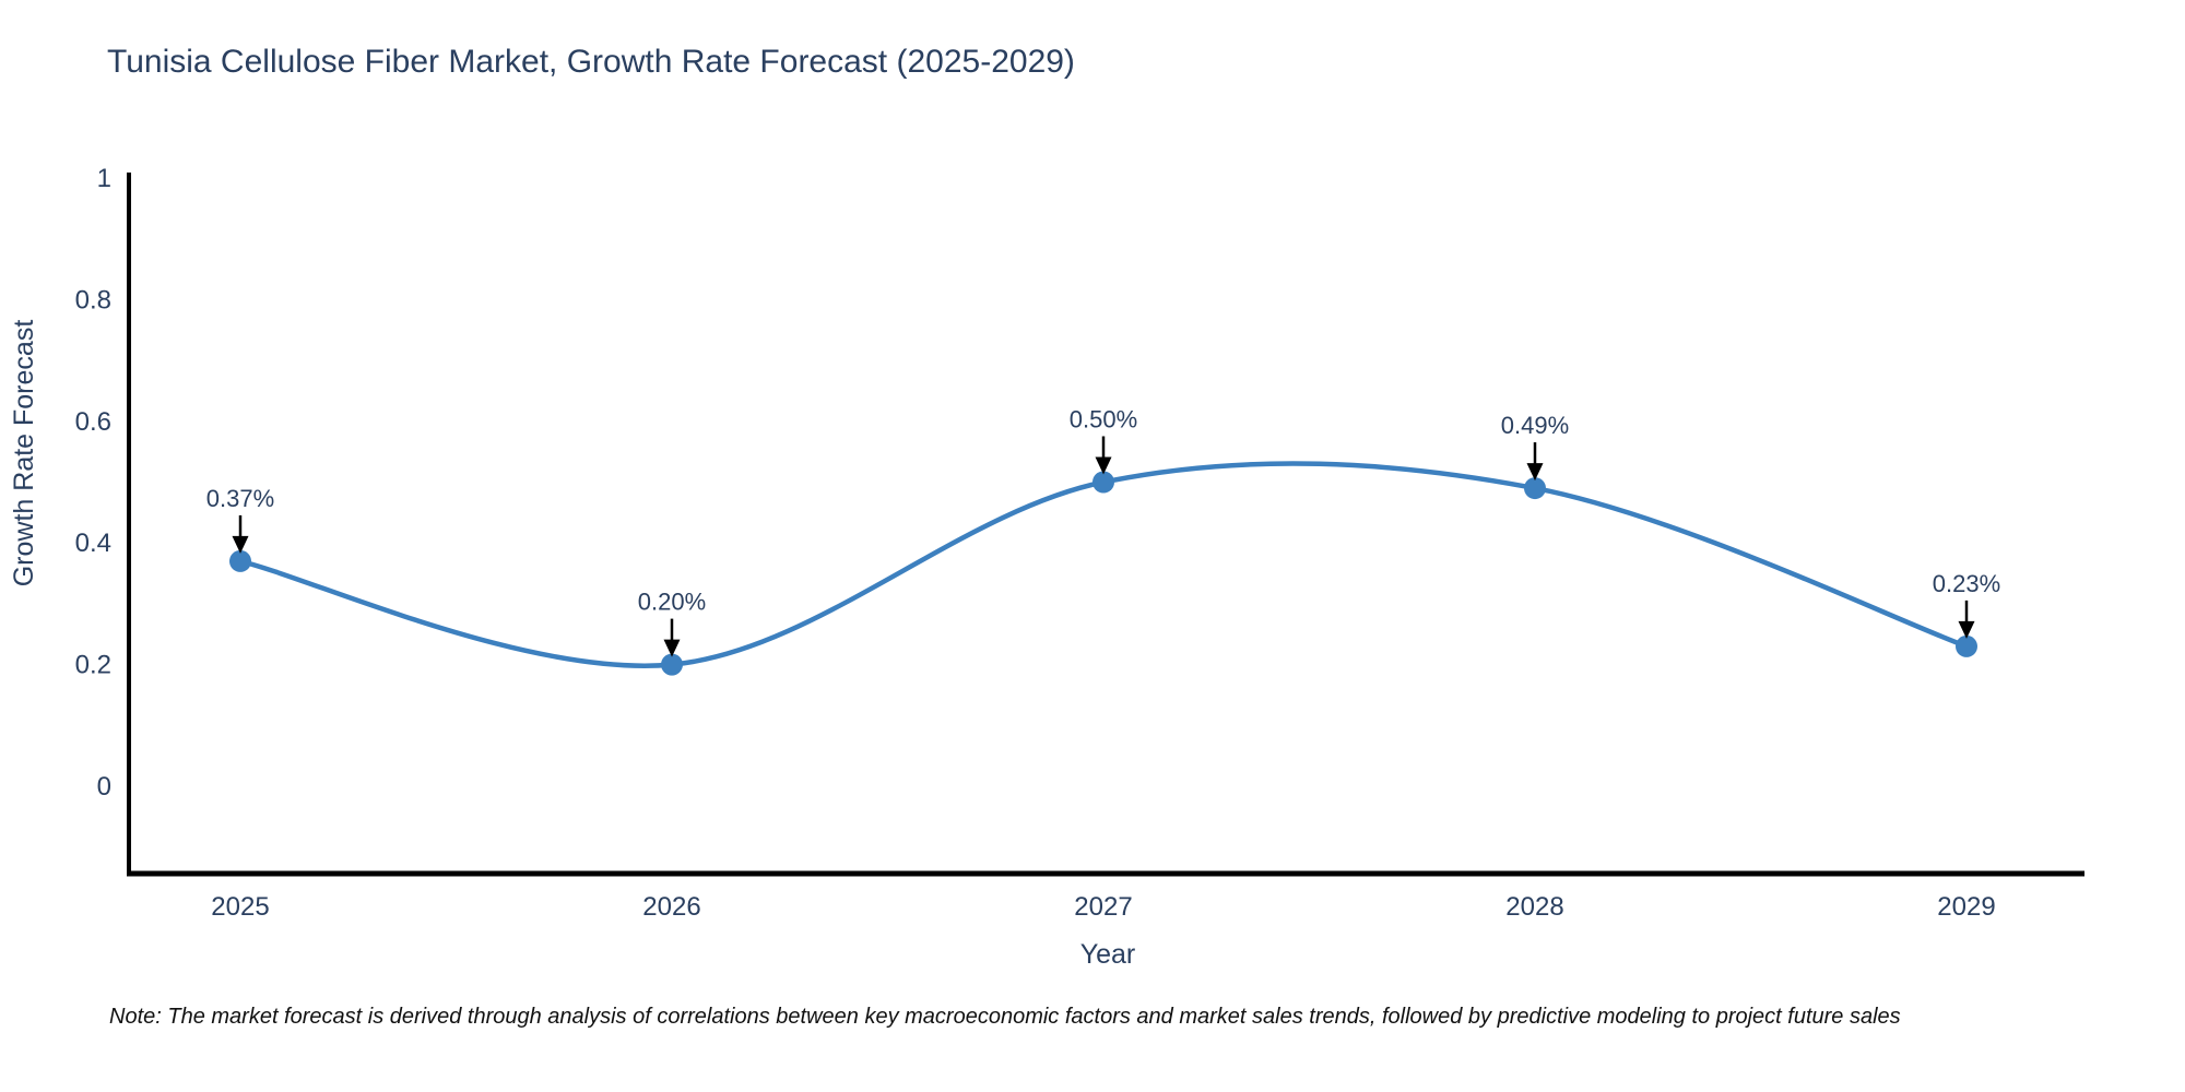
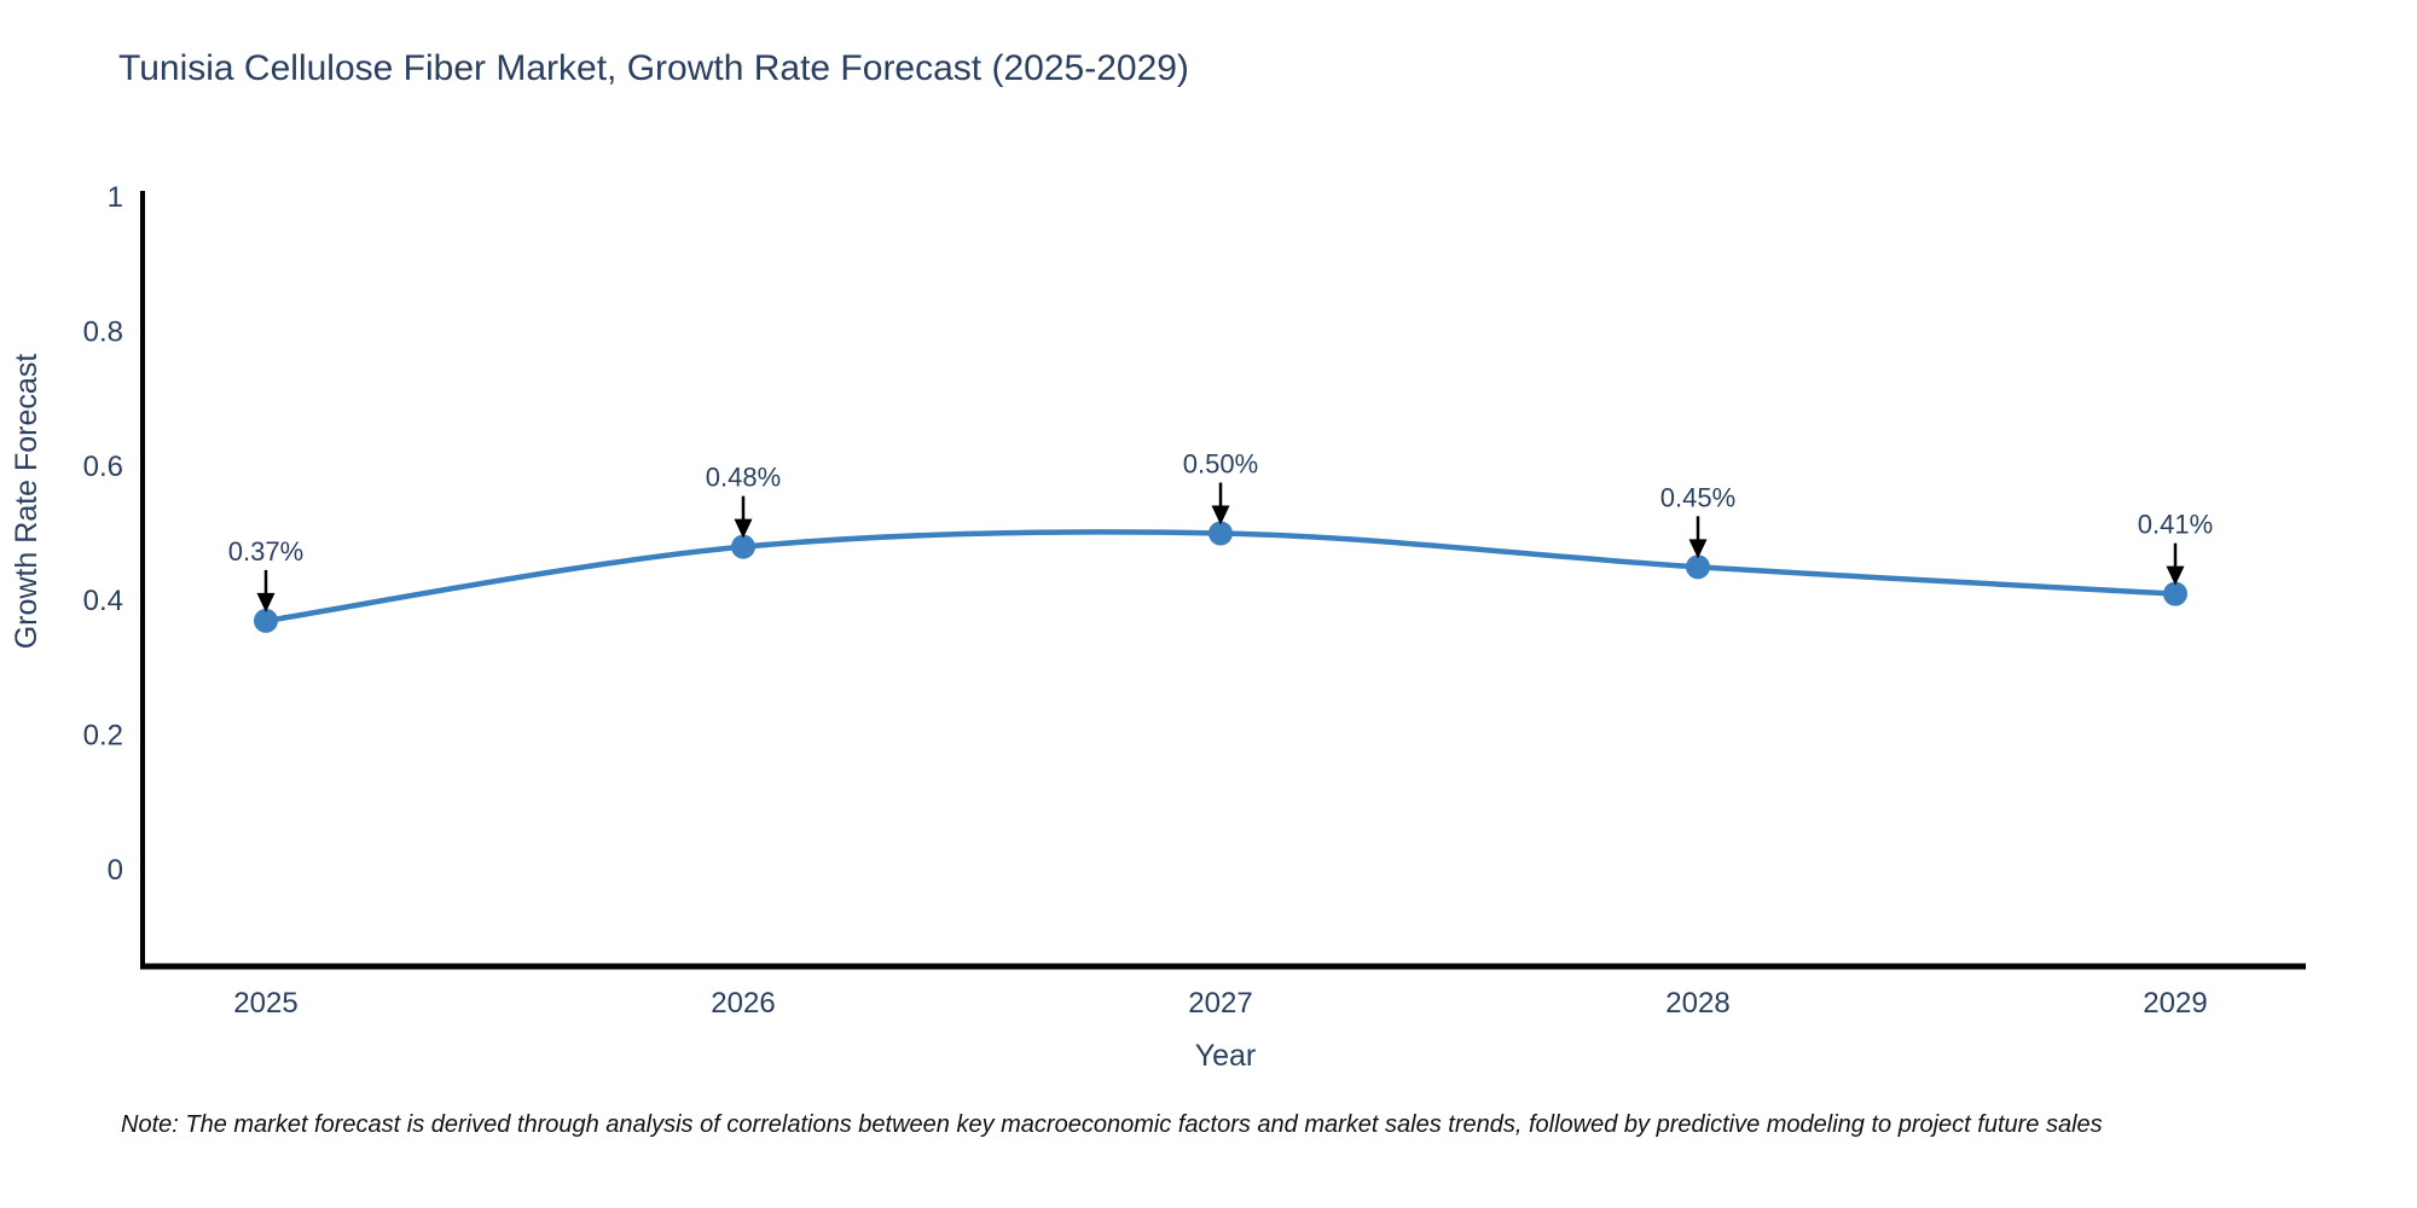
2026: 0.20% -> 0.48%
2028: 0.49% -> 0.45%
2029: 0.23% -> 0.41%
